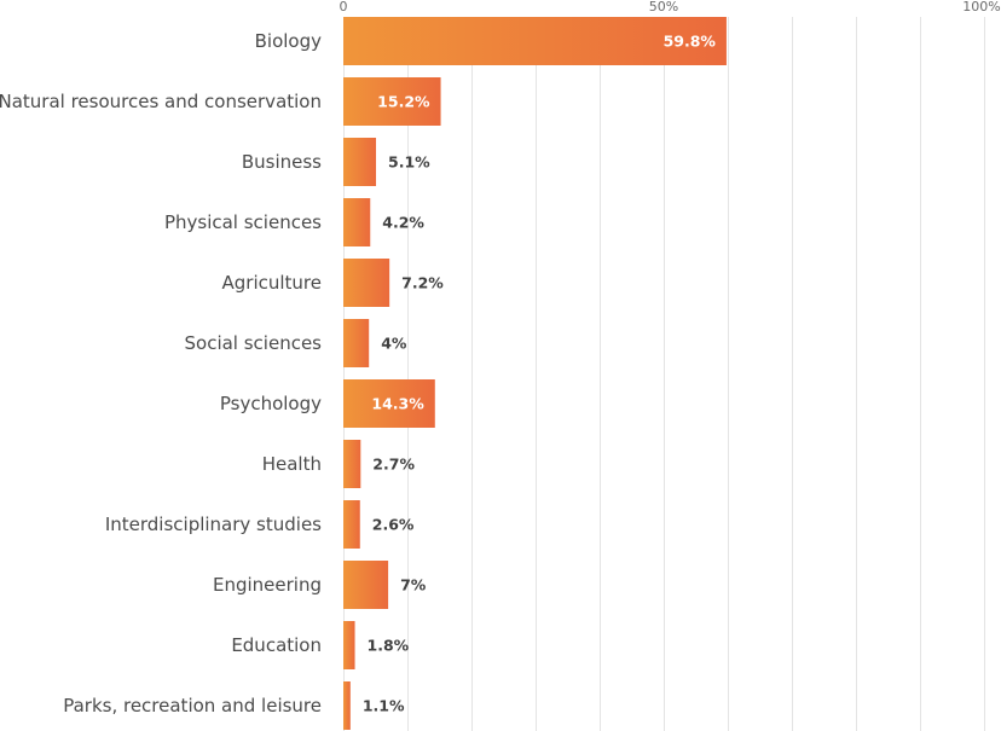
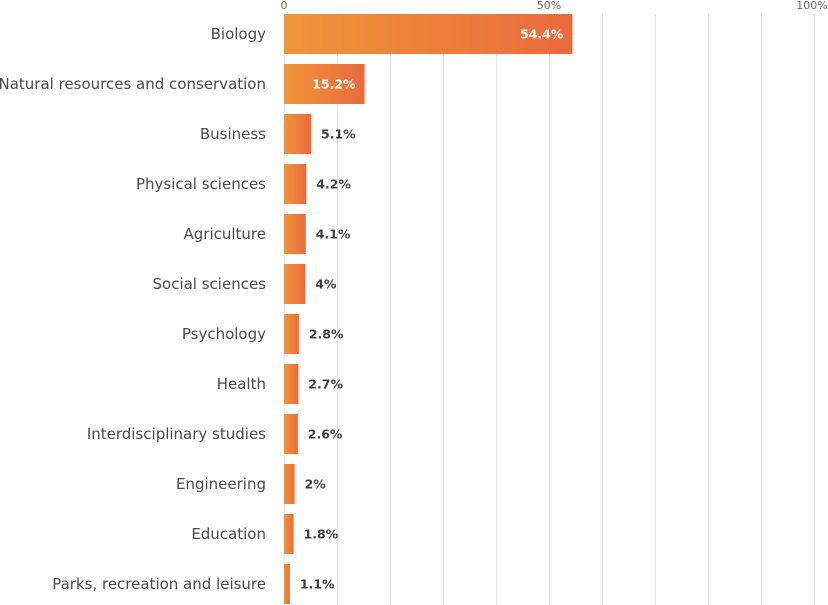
Biology: 59.8% -> 54.4%
Agriculture: 7.2% -> 4.1%
Psychology: 14.3% -> 2.8%
Engineering: 7% -> 2%
